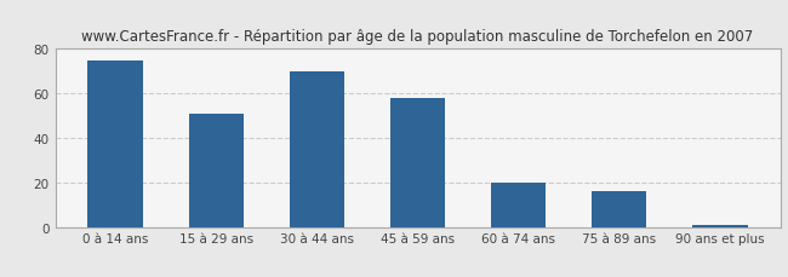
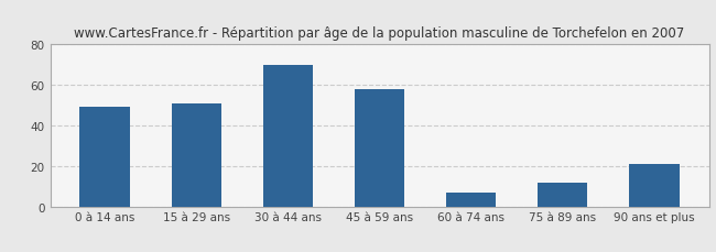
0 à 14 ans: 75 -> 49
60 à 74 ans: 20 -> 7
75 à 89 ans: 16 -> 12
90 ans et plus: 1 -> 21
